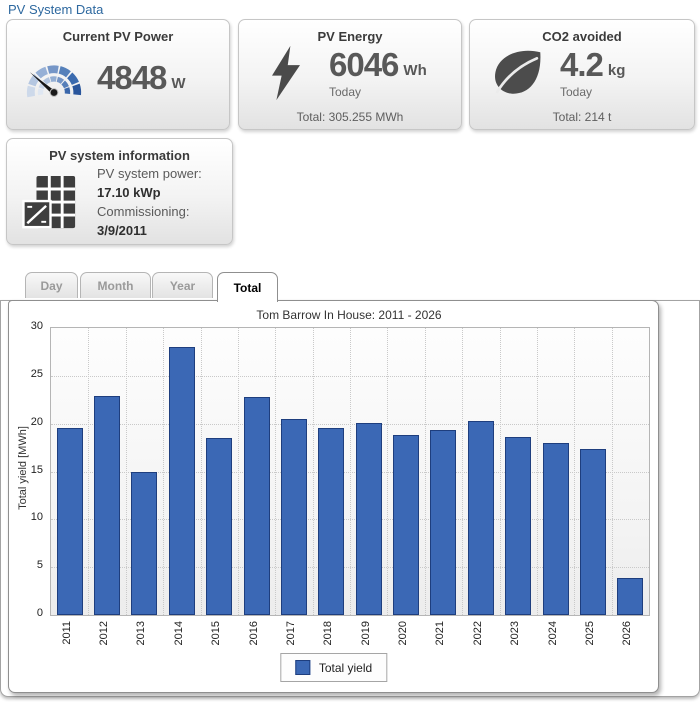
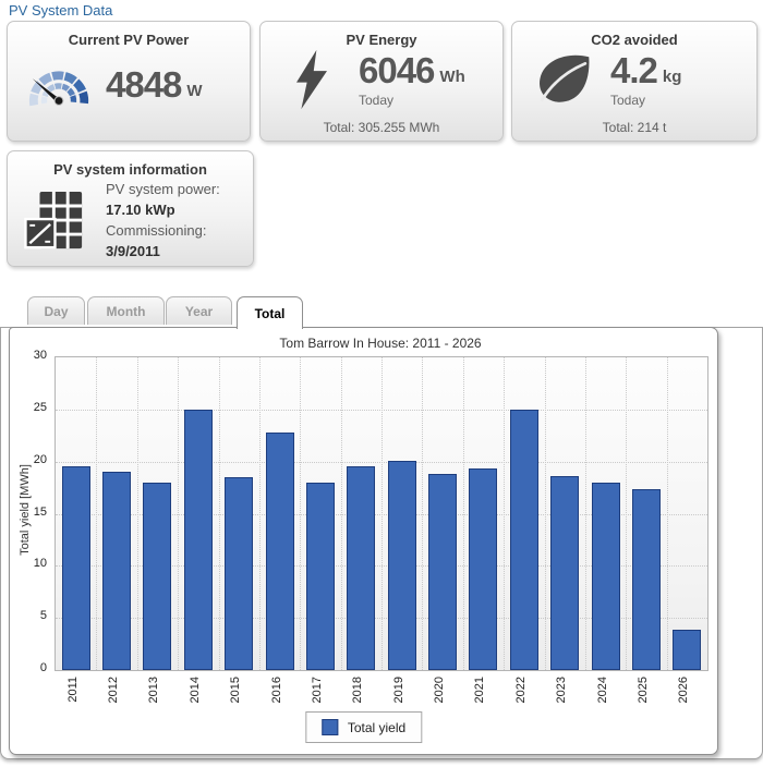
2012: 23 -> 19
2013: 15 -> 18
2014: 28 -> 25
2017: 20 -> 18
2022: 20 -> 25
